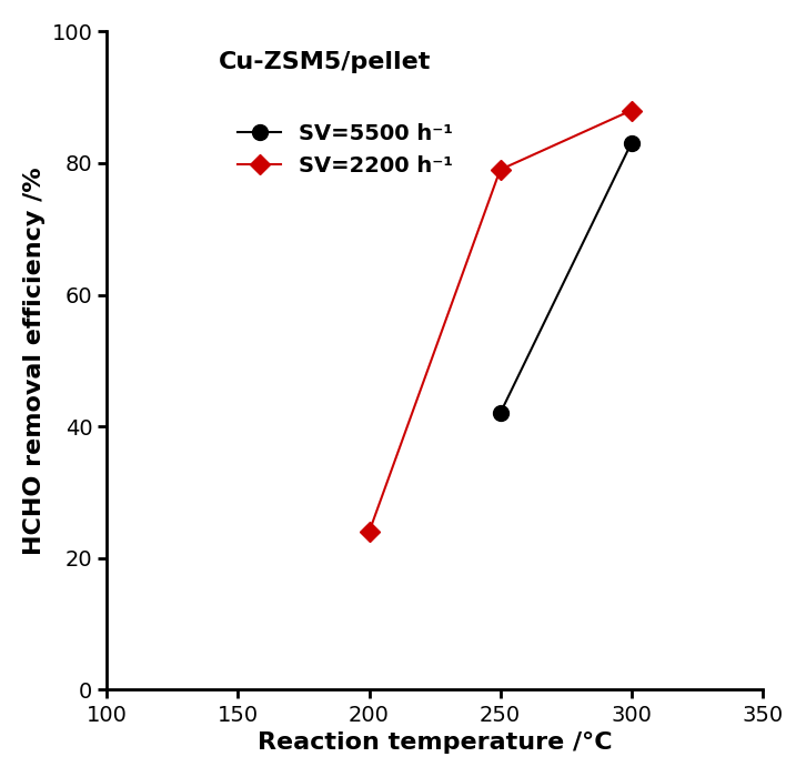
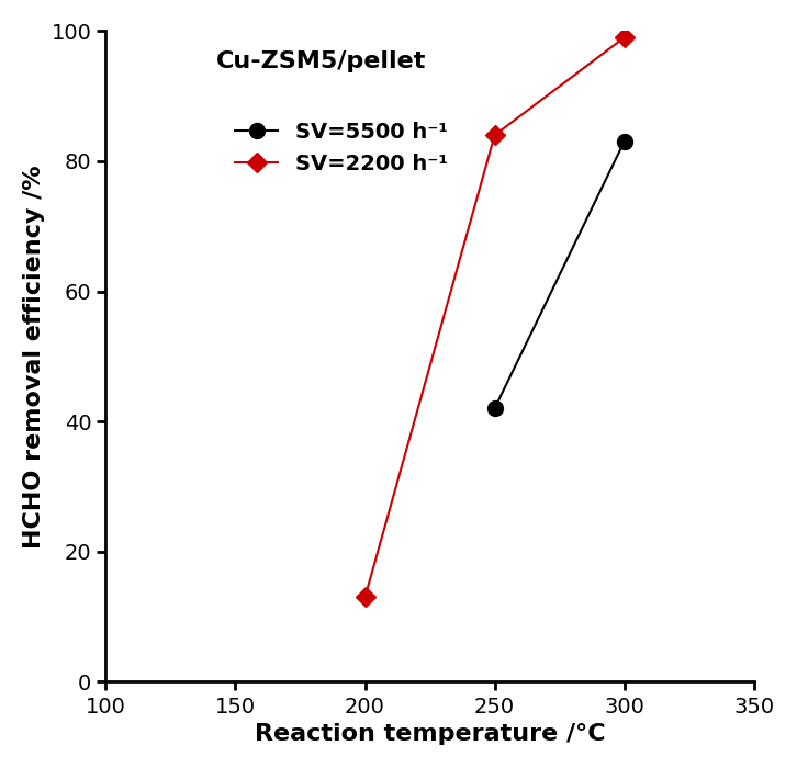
200: 24 -> 13
250: 79 -> 84
300: 88 -> 99
